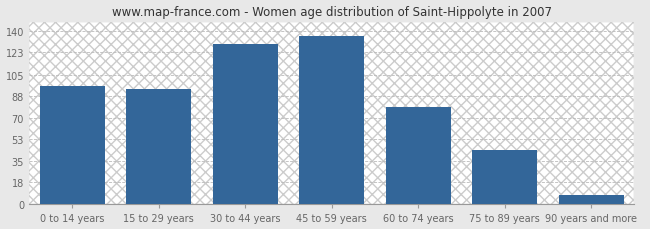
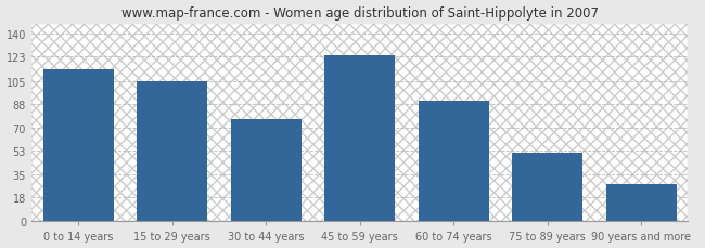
0 to 14 years: 96 -> 114
15 to 29 years: 93 -> 105
30 to 44 years: 130 -> 76
45 to 59 years: 136 -> 124
60 to 74 years: 79 -> 90
75 to 89 years: 44 -> 51
90 years and more: 8 -> 28
